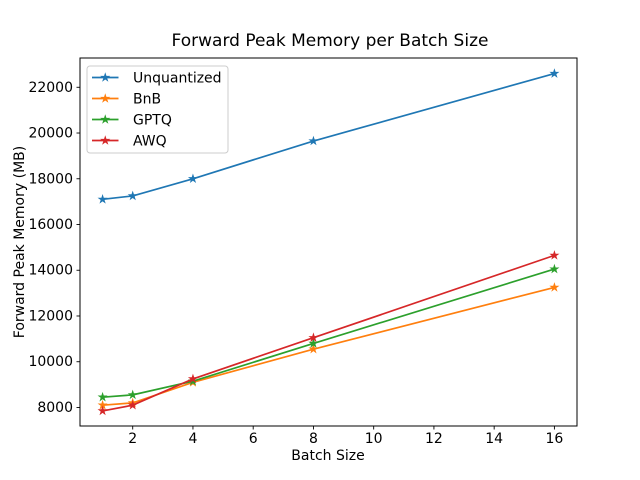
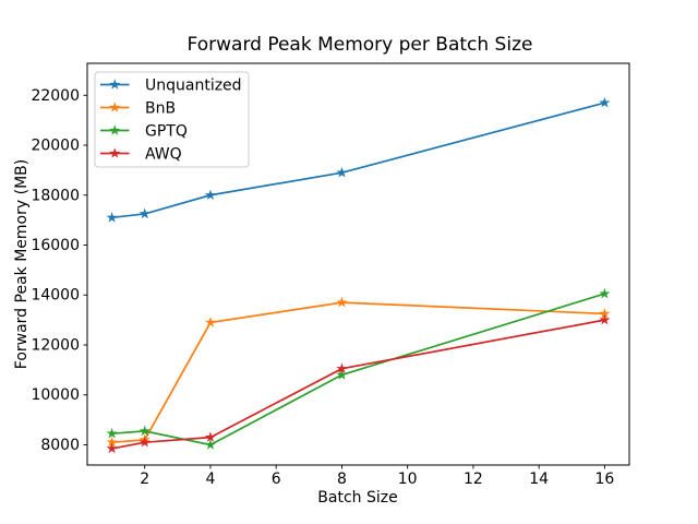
BnB/4: 9100 -> 12900
GPTQ/4: 9200 -> 8000
AWQ/4: 9200 -> 8300
Unquantized/8: 19600 -> 18900
BnB/8: 10600 -> 13700
Unquantized/16: 22600 -> 21700
AWQ/16: 14600 -> 13000
